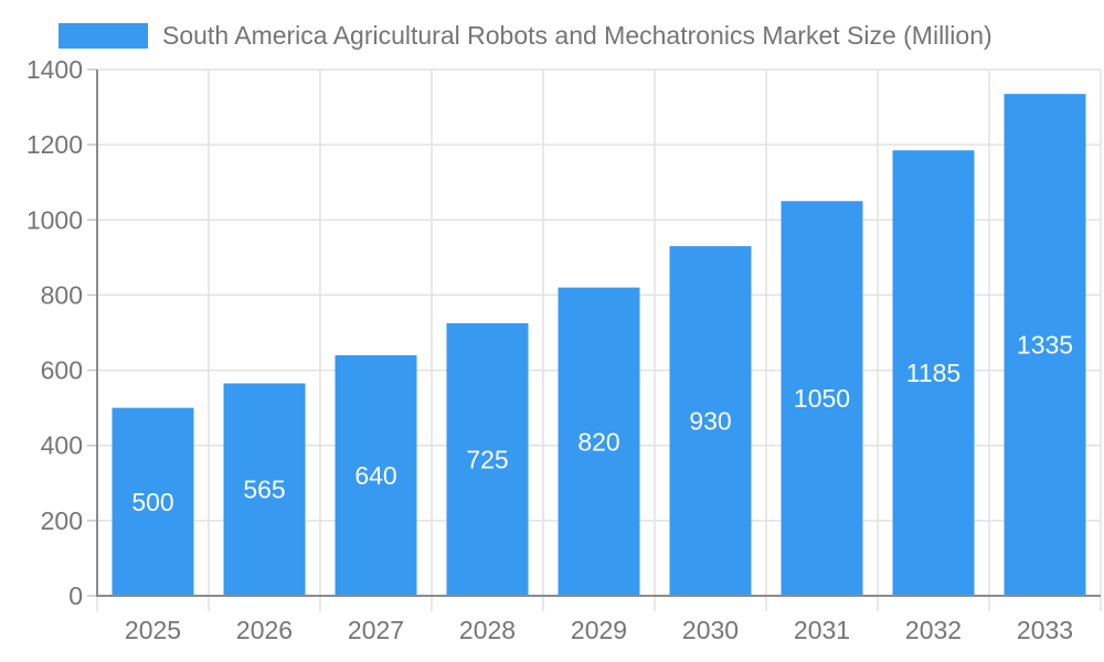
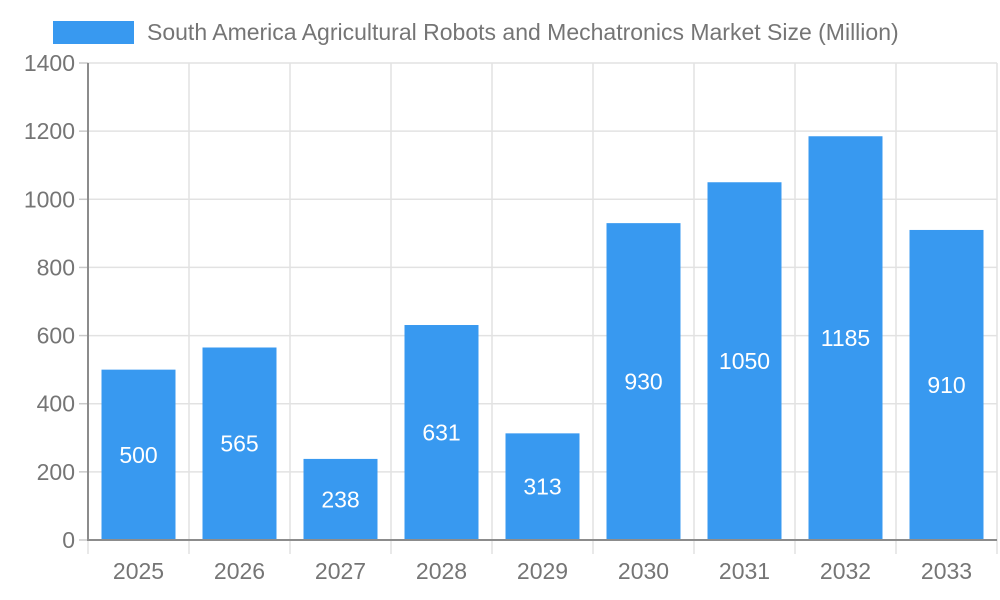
2027: 640 -> 238
2028: 725 -> 631
2029: 820 -> 313
2033: 1335 -> 910
